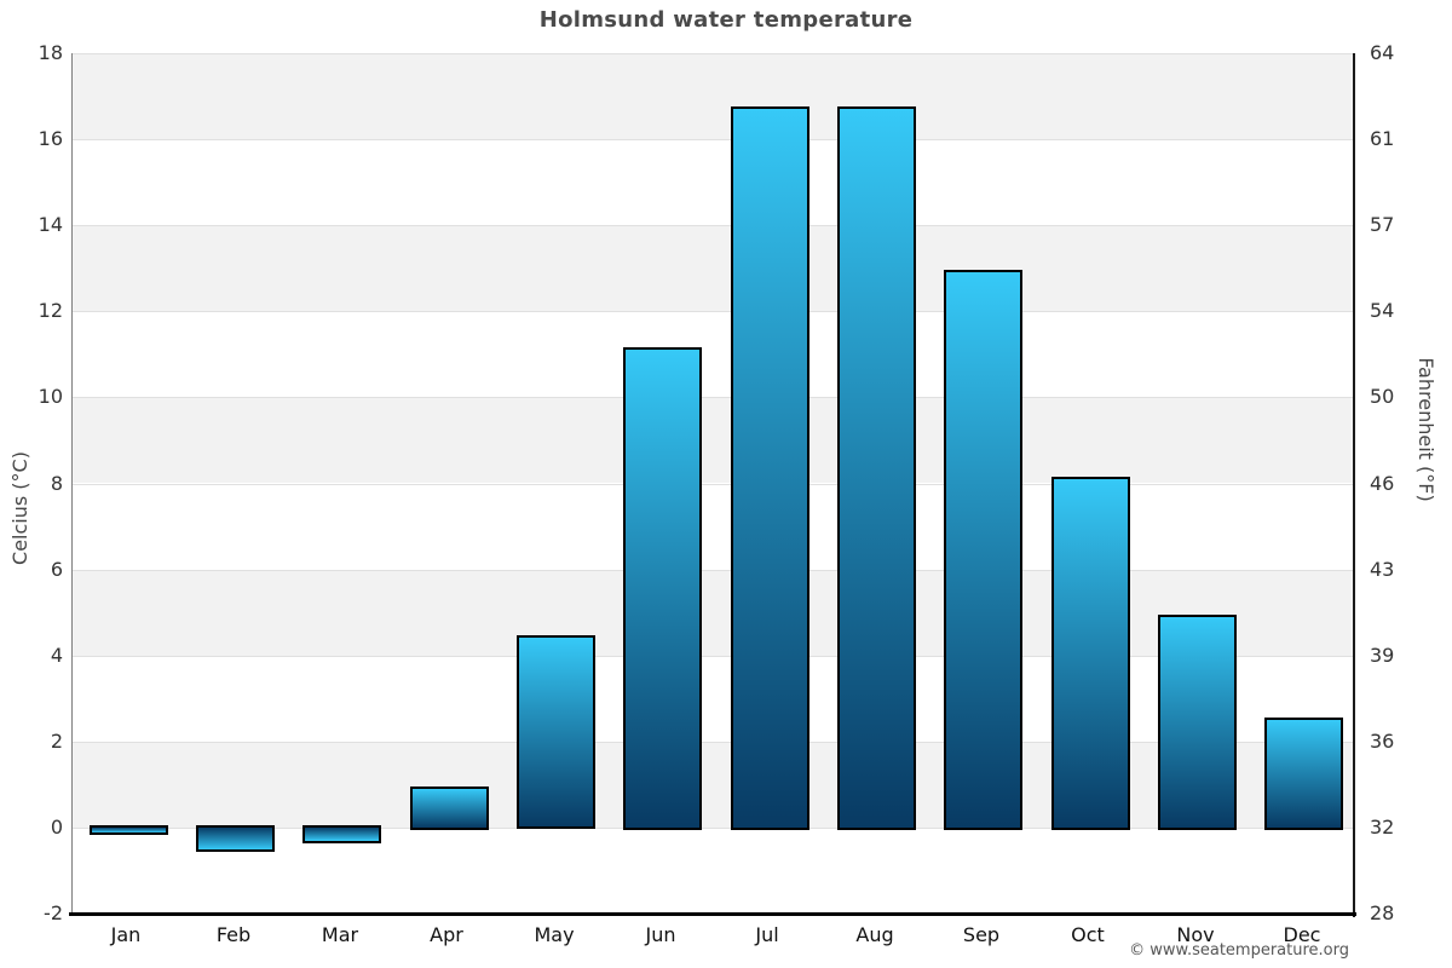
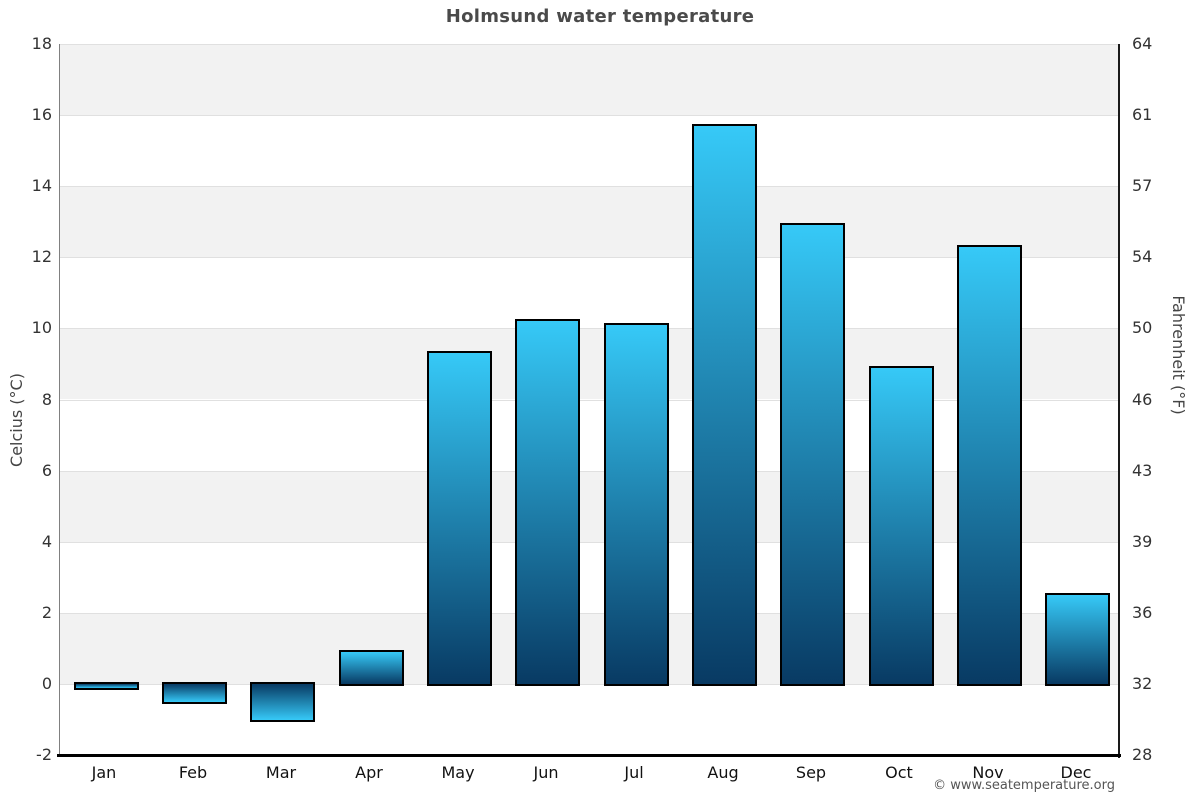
Mar: -0.3 -> -1.0
May: 4.4 -> 9.3
Jun: 11.1 -> 10.2
Jul: 16.7 -> 10.1
Aug: 16.7 -> 15.7
Oct: 8.1 -> 8.9
Nov: 4.9 -> 12.3
